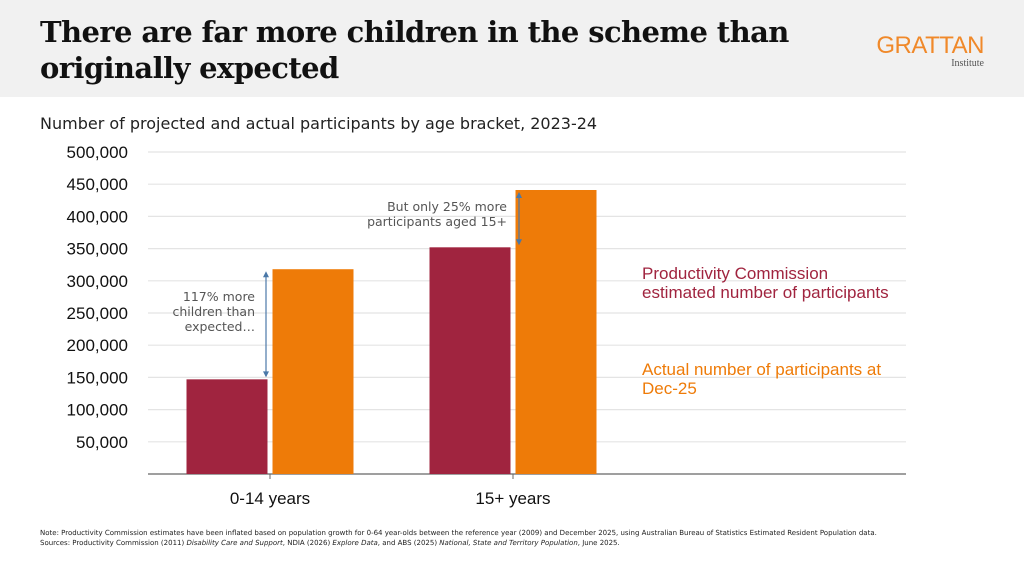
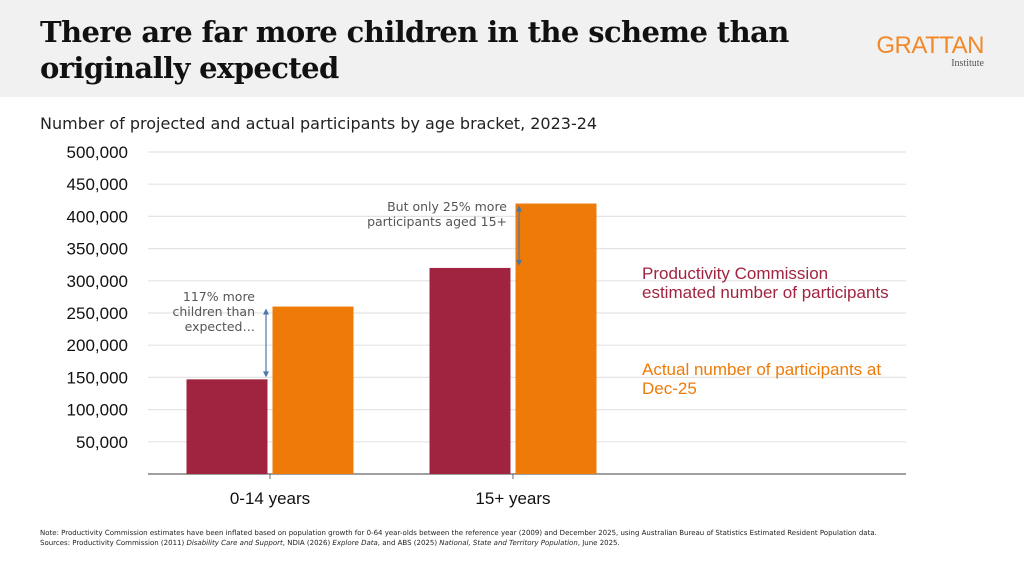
Actual number of participants at Dec-25/0-14 years: 320000 -> 260000
Productivity Commission estimated number of participants/15+ years: 350000 -> 320000
Actual number of participants at Dec-25/15+ years: 440000 -> 420000
